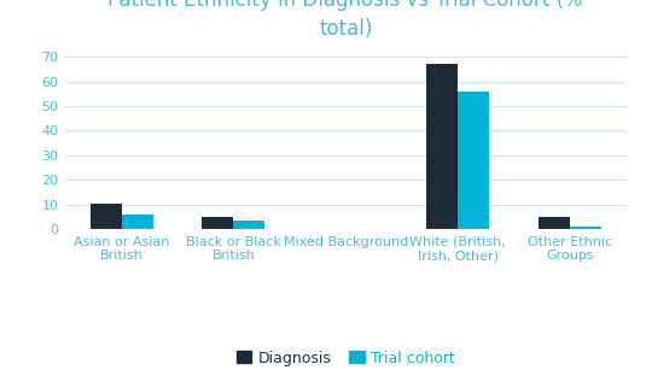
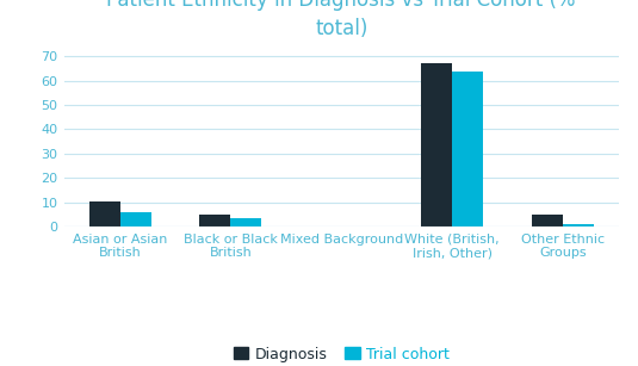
Trial cohort/White (British, Irish, Other): 56.0 -> 63.5
